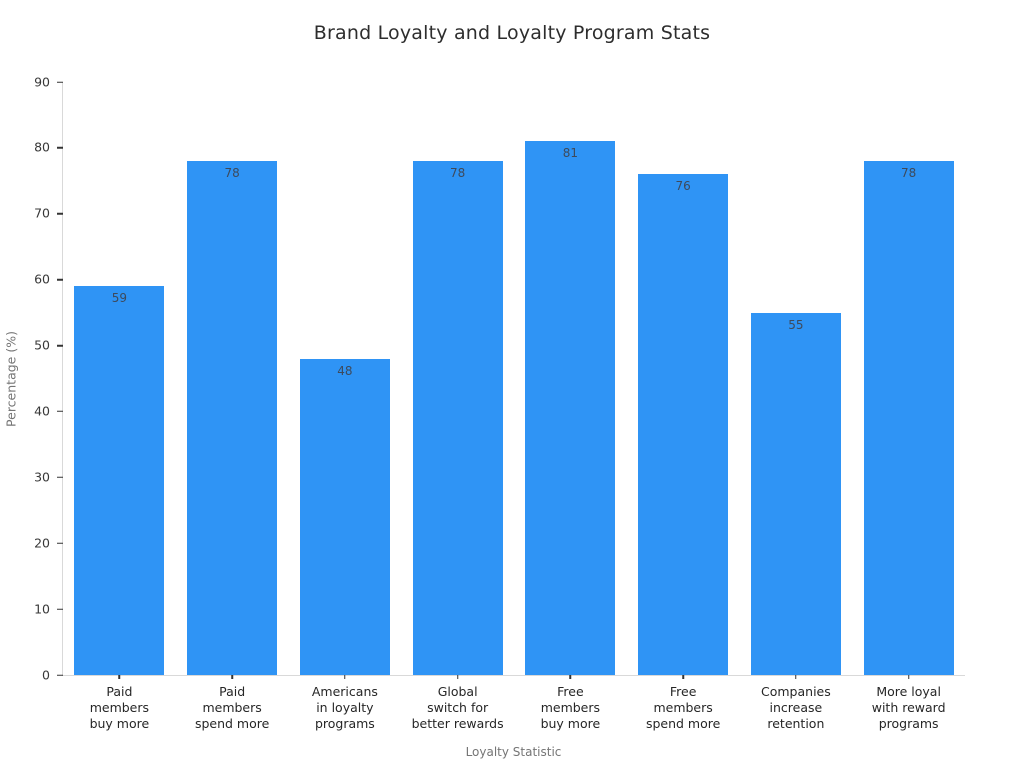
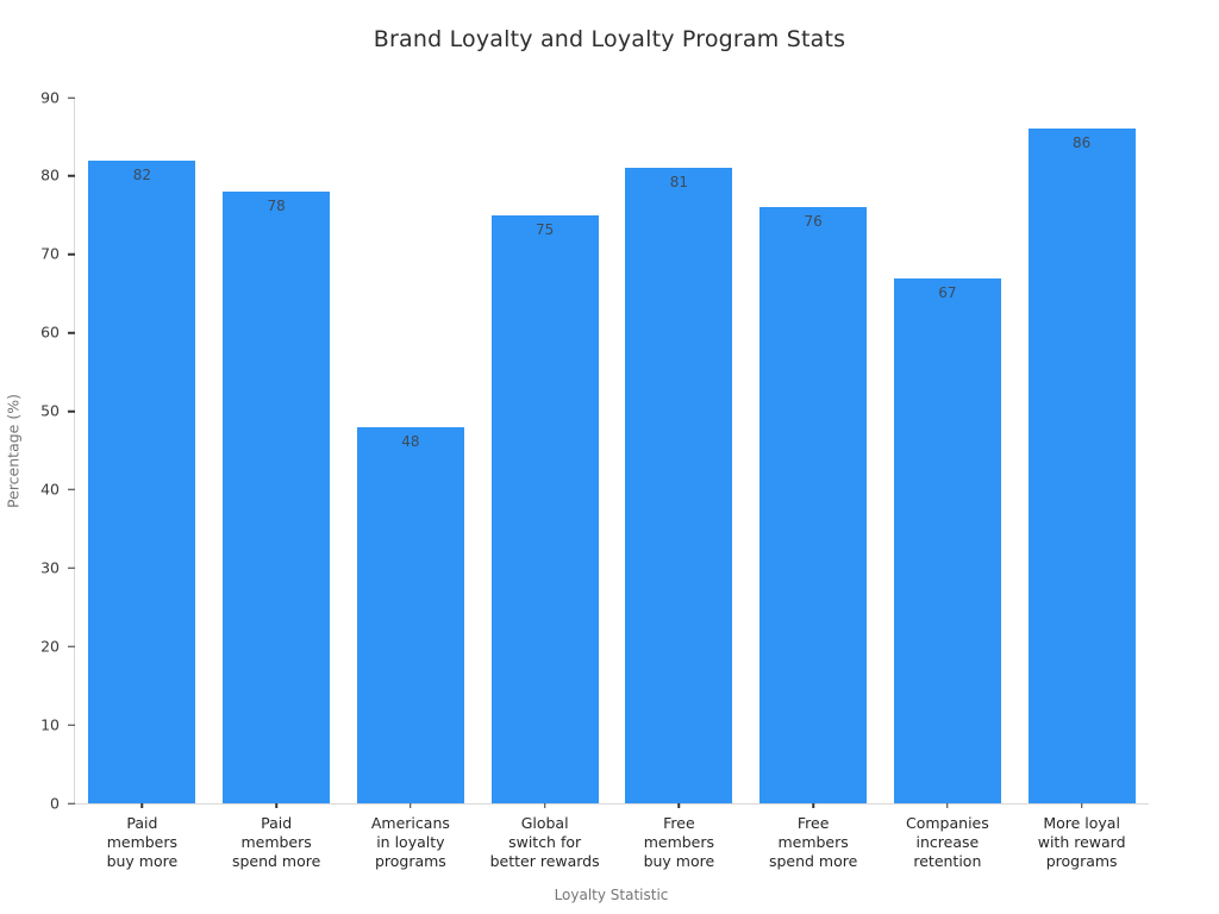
Paid members buy more: 59 -> 82
Global switch for better rewards: 78 -> 75
Companies increase retention: 55 -> 67
More loyal with reward programs: 78 -> 86
